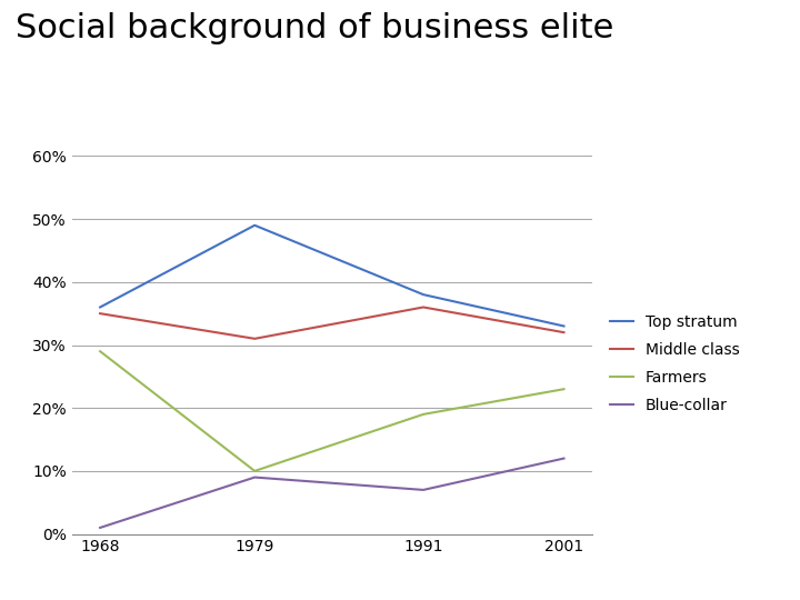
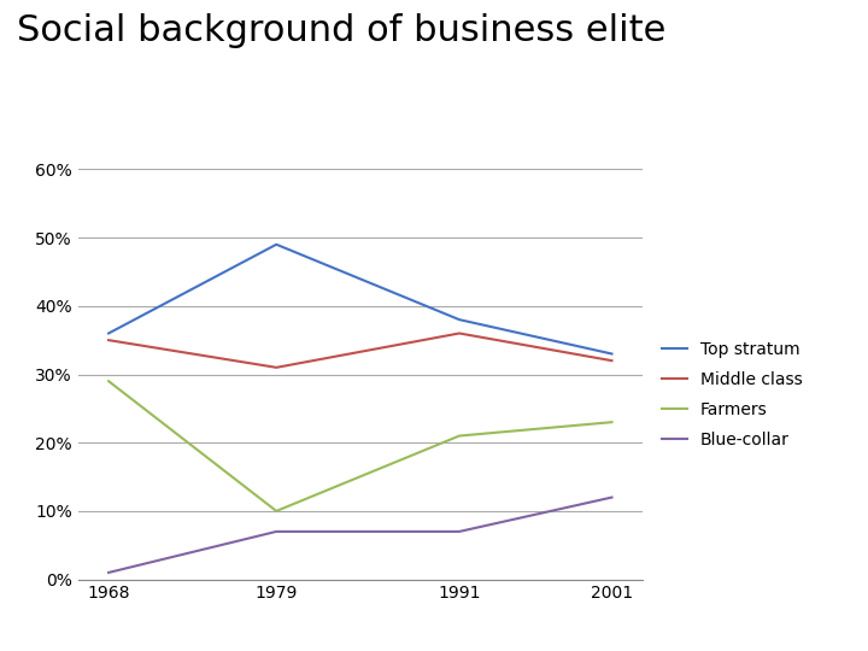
Blue-collar/1979: 9% -> 7%
Farmers/1991: 19% -> 21%
